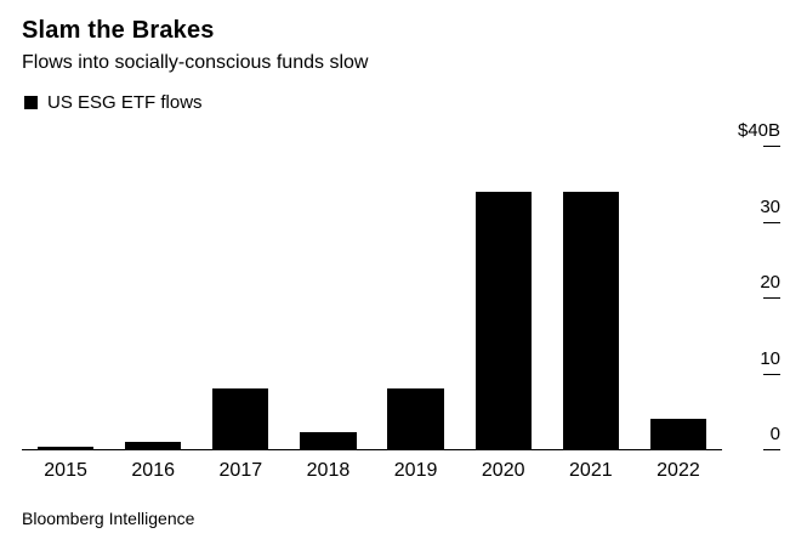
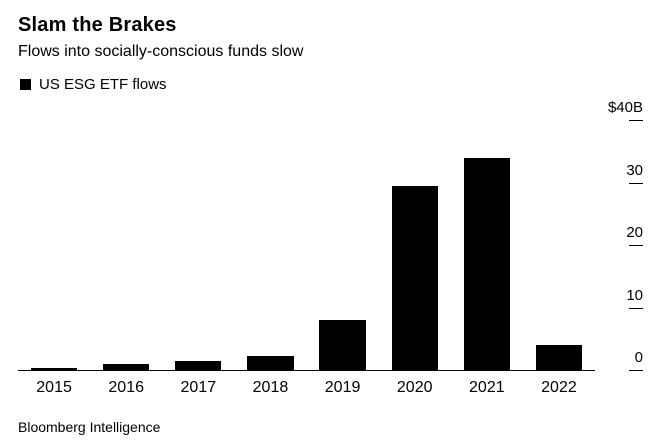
2017: $8B -> $2B
2020: $34B -> $30B
